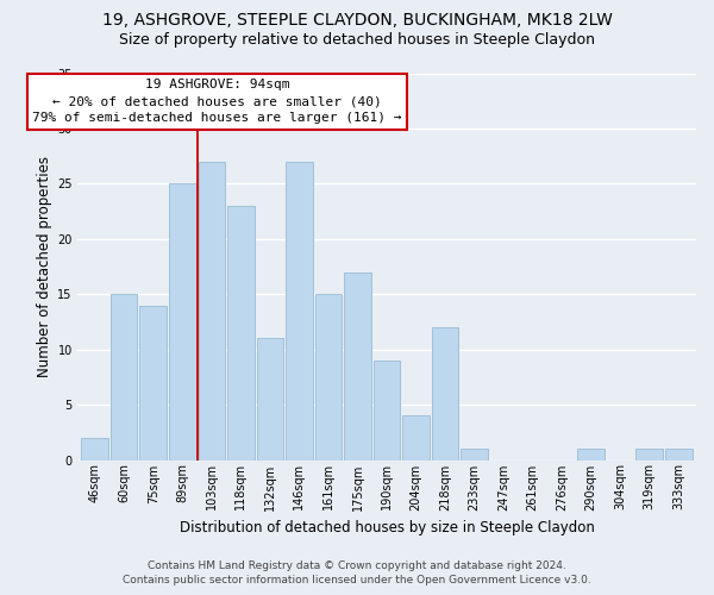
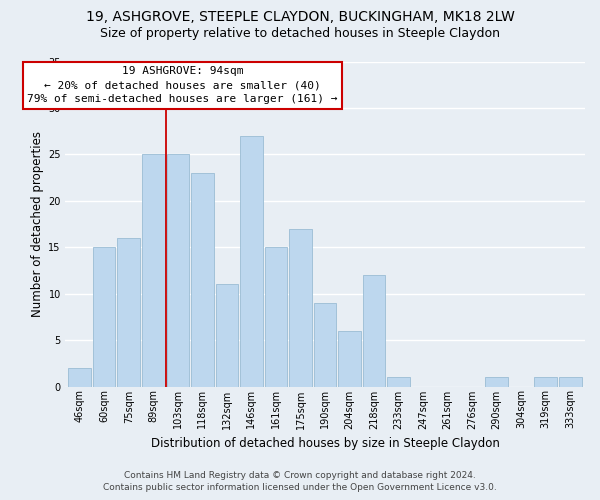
75sqm: 14 -> 16
103sqm: 27 -> 25
204sqm: 4 -> 6
